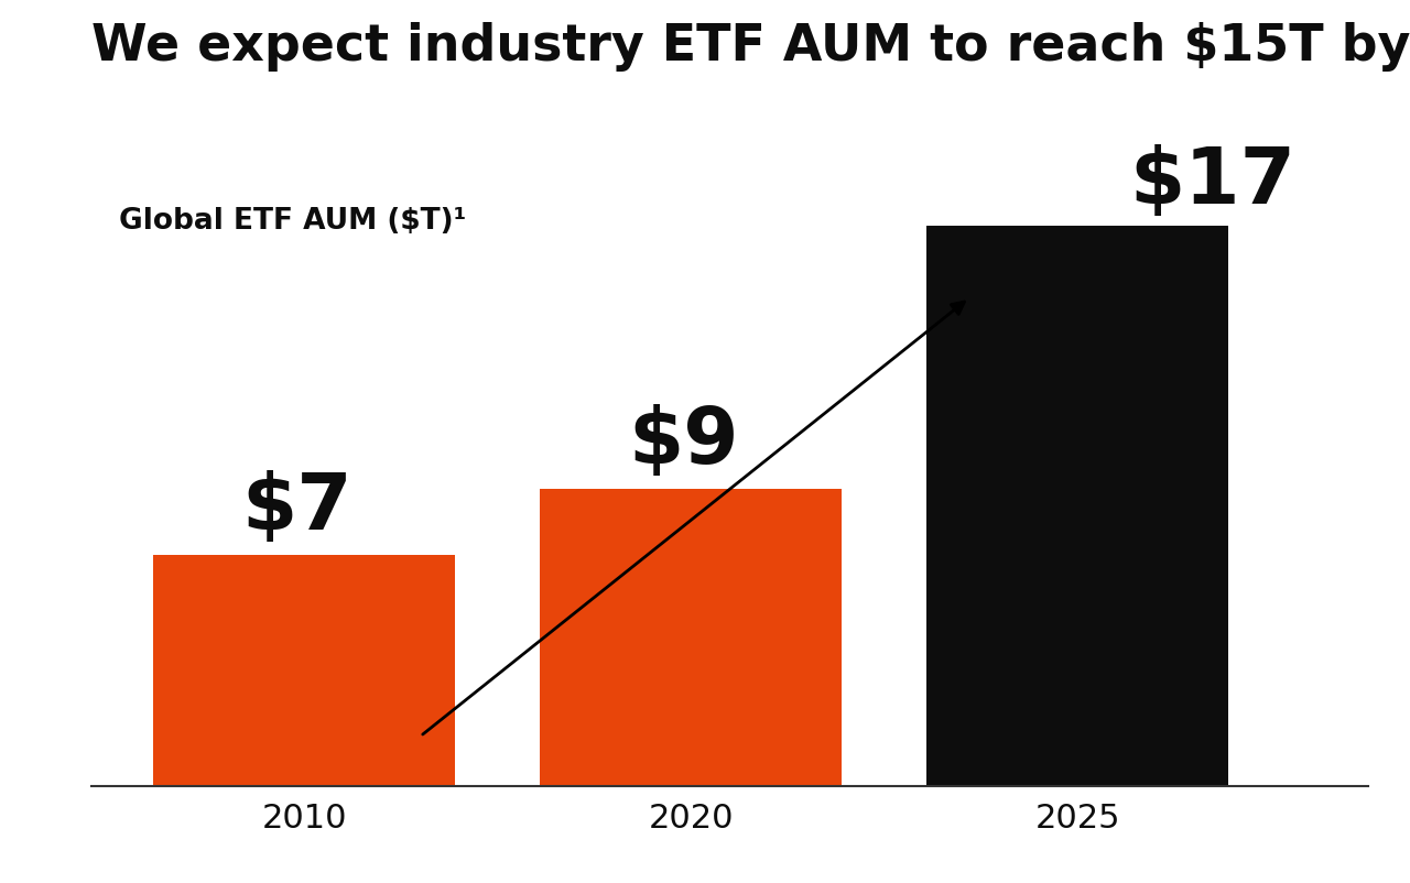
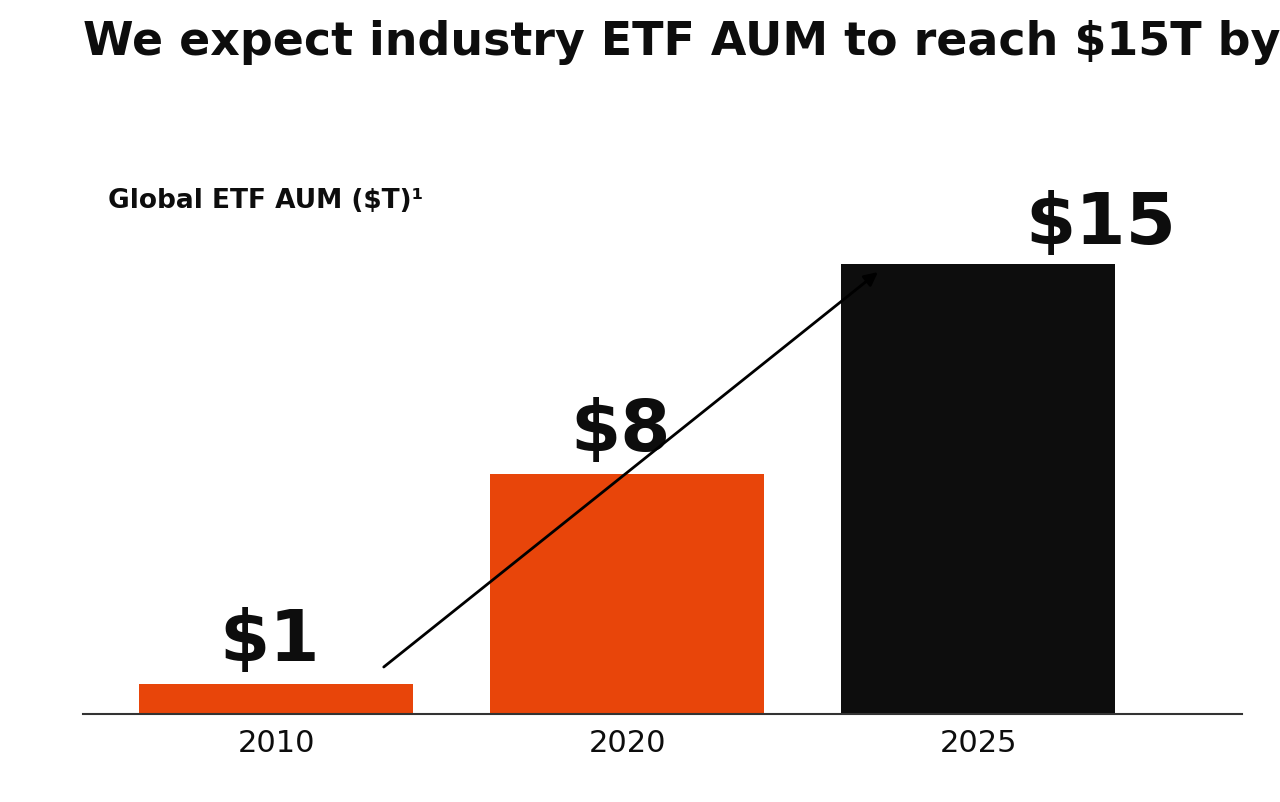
2010: $7 -> $1
2020: $9 -> $8
2025: $17 -> $15
